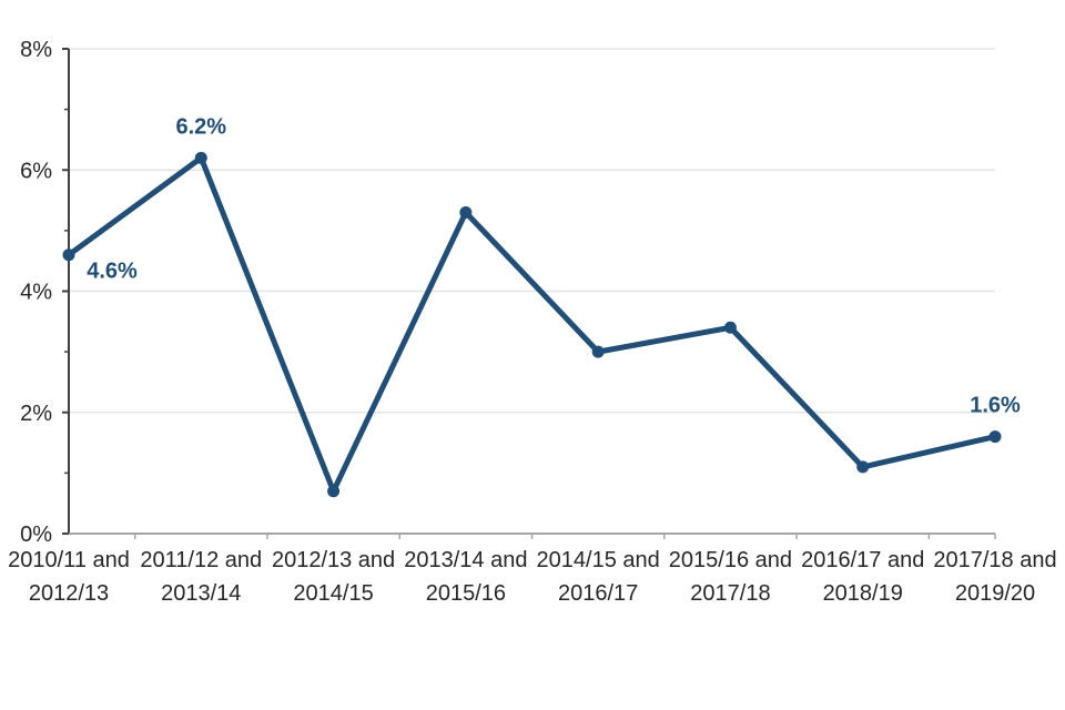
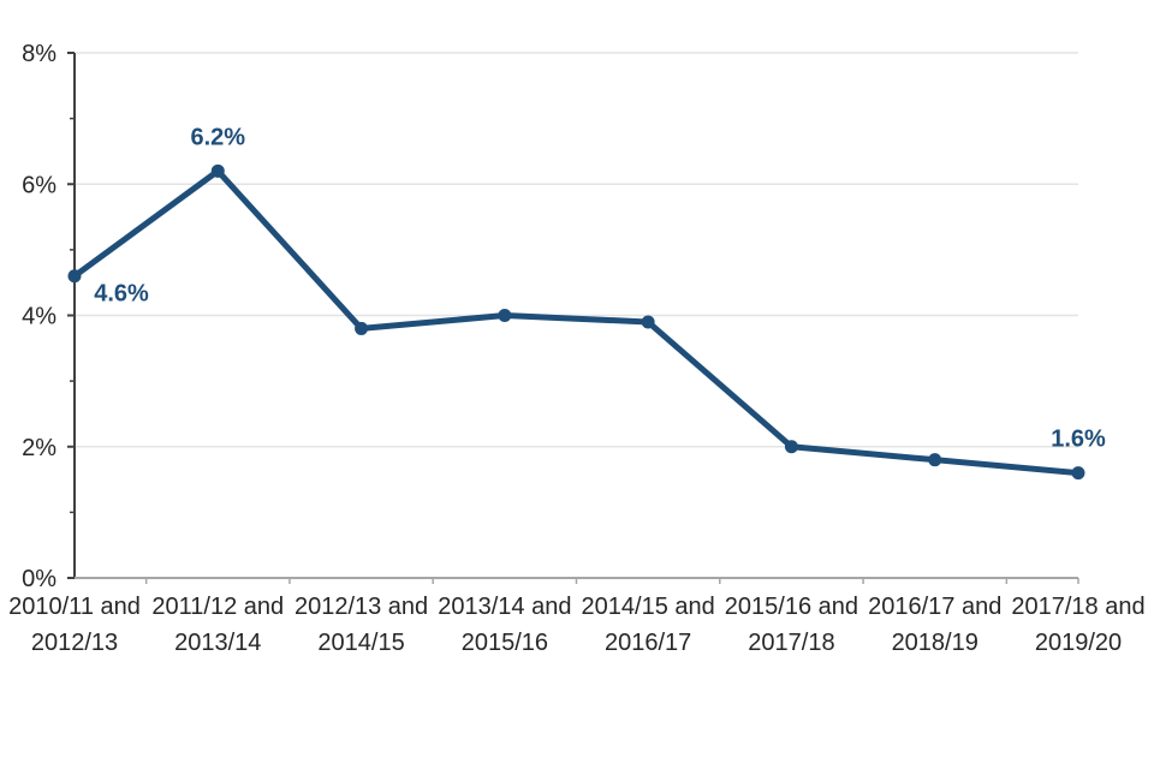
2012/13 and 2014/15: 0.7% -> 3.8%
2013/14 and 2015/16: 5.3% -> 4.0%
2014/15 and 2016/17: 3.0% -> 3.9%
2015/16 and 2017/18: 3.4% -> 2.0%
2016/17 and 2018/19: 1.1% -> 1.8%
